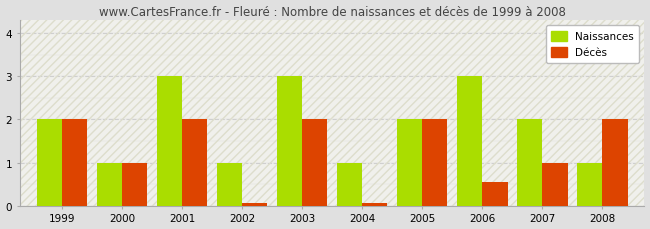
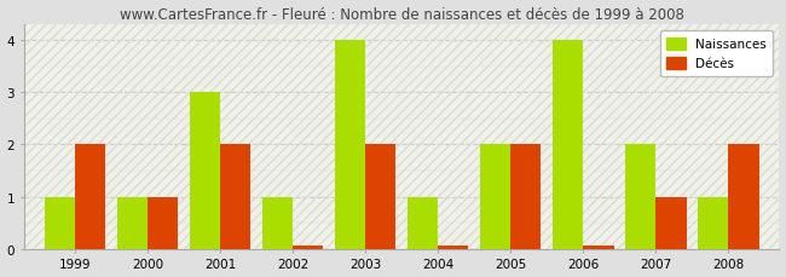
Naissances/1999: 2 -> 1
Naissances/2003: 3 -> 4
Naissances/2006: 3 -> 4
Décès/2006: 0.55 -> 0.07
